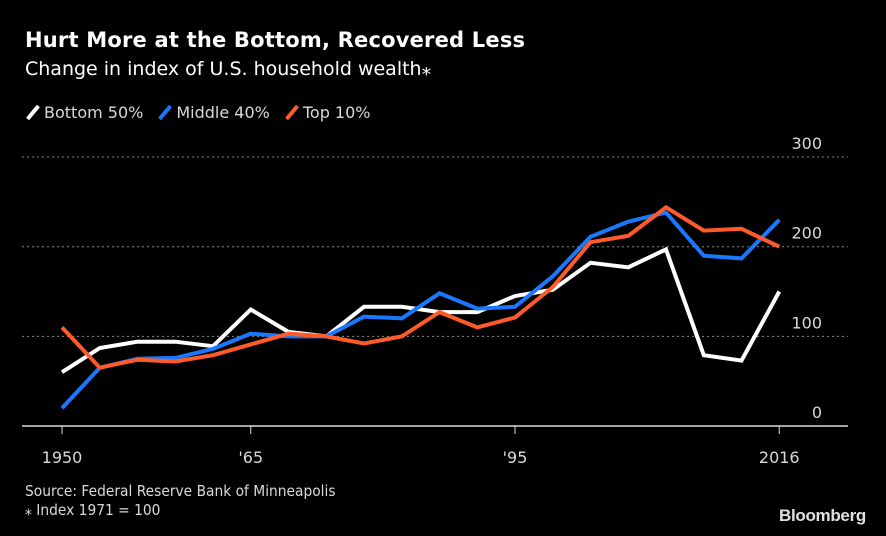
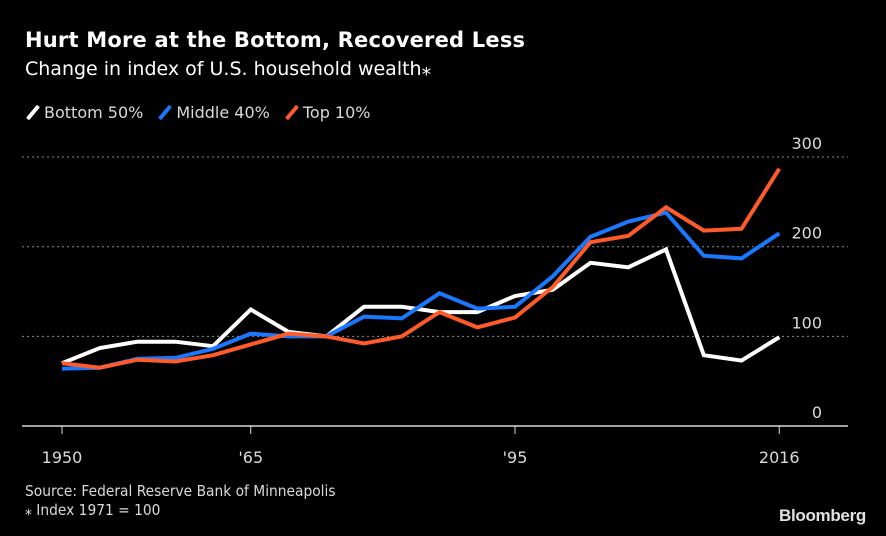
Bottom 50%/1950: 60 -> 70
Middle 40%/1950: 20 -> 60
Top 10%/1950: 110 -> 70
Bottom 50%/2016: 150 -> 100
Middle 40%/2016: 230 -> 220
Top 10%/2016: 200 -> 290
